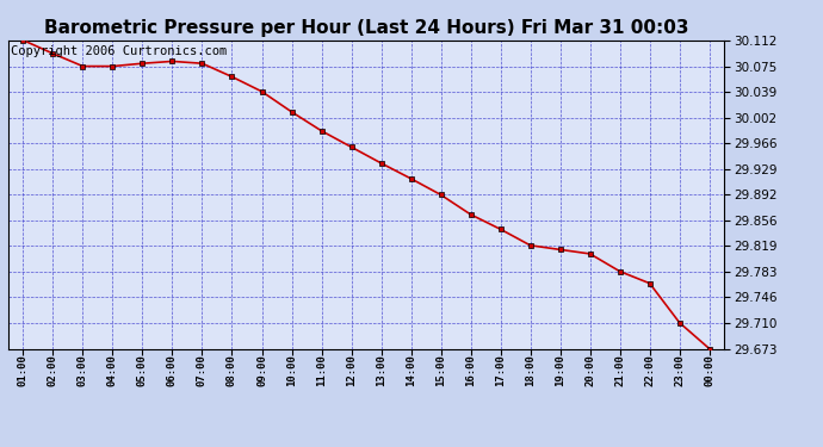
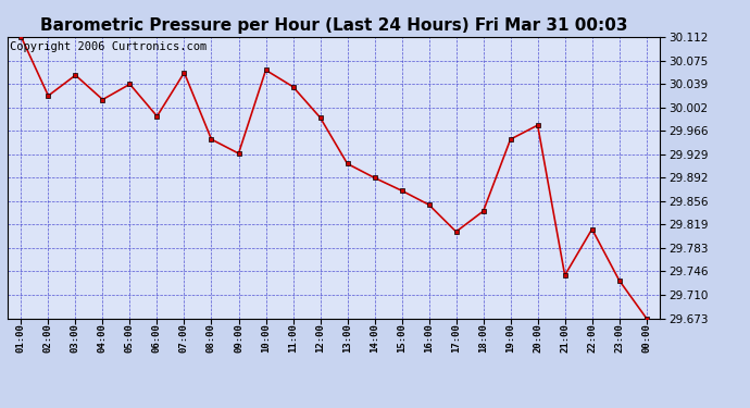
02:00: 30.093 -> 30.020
03:00: 30.075 -> 30.052
04:00: 30.075 -> 30.014
05:00: 30.079 -> 30.038
06:00: 30.082 -> 29.988
07:00: 30.079 -> 30.056
08:00: 30.060 -> 29.952
09:00: 30.039 -> 29.930
10:00: 30.010 -> 30.060
11:00: 29.983 -> 30.034
12:00: 29.960 -> 29.986
13:00: 29.937 -> 29.914
14:00: 29.915 -> 29.892
15:00: 29.892 -> 29.872
16:00: 29.864 -> 29.850
17:00: 29.843 -> 29.808
18:00: 29.820 -> 29.840
19:00: 29.814 -> 29.952
20:00: 29.808 -> 29.974
21:00: 29.783 -> 29.740
22:00: 29.766 -> 29.812
23:00: 29.710 -> 29.732
